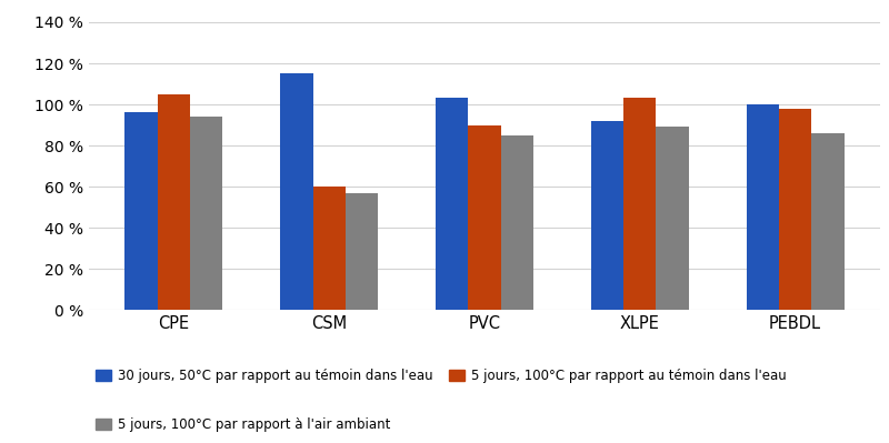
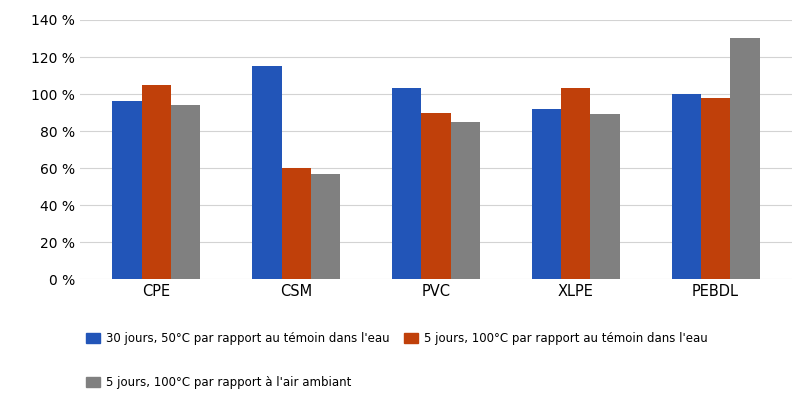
5 jours, 100°C par rapport à l'air ambiant/PEBDL: 86 % -> 130 %
